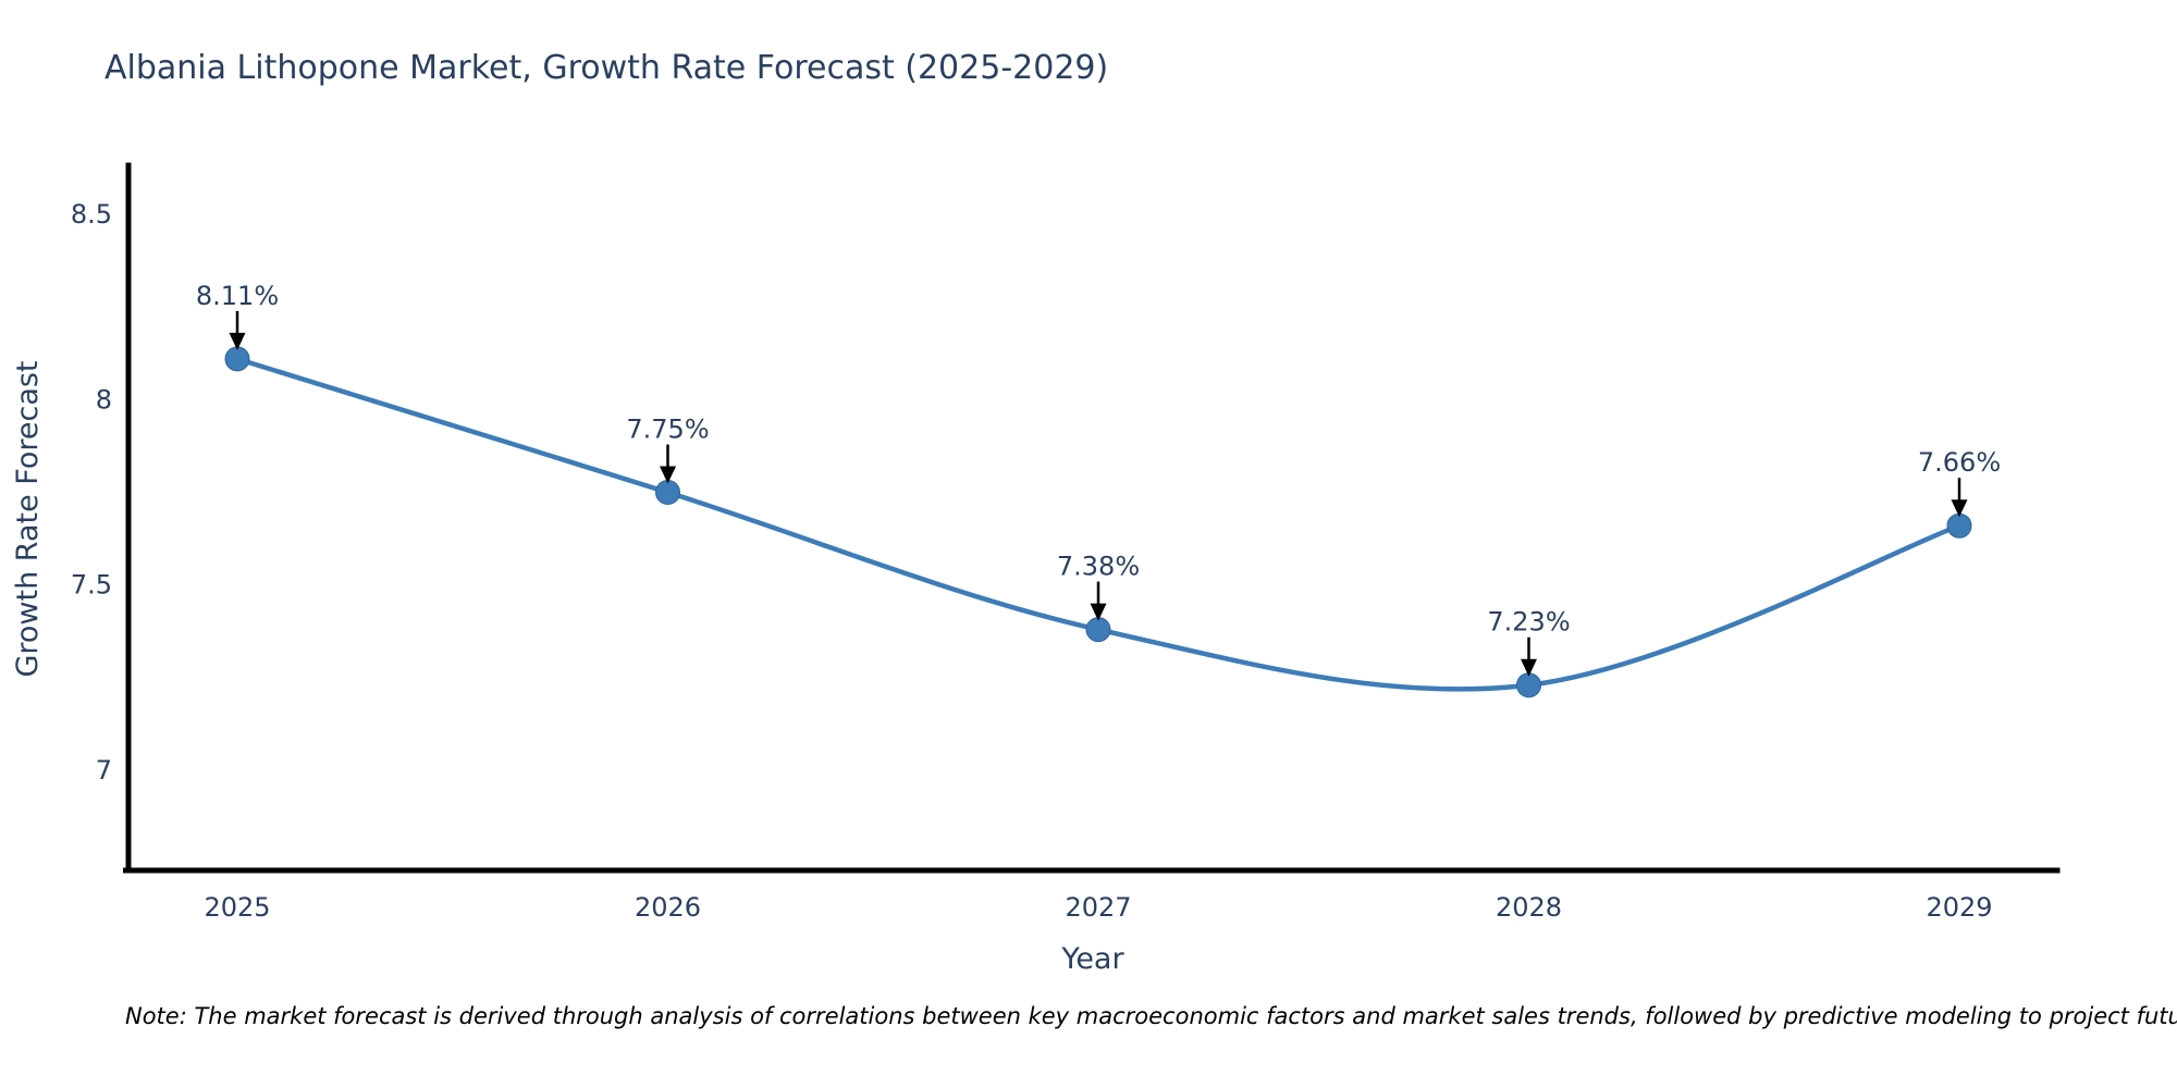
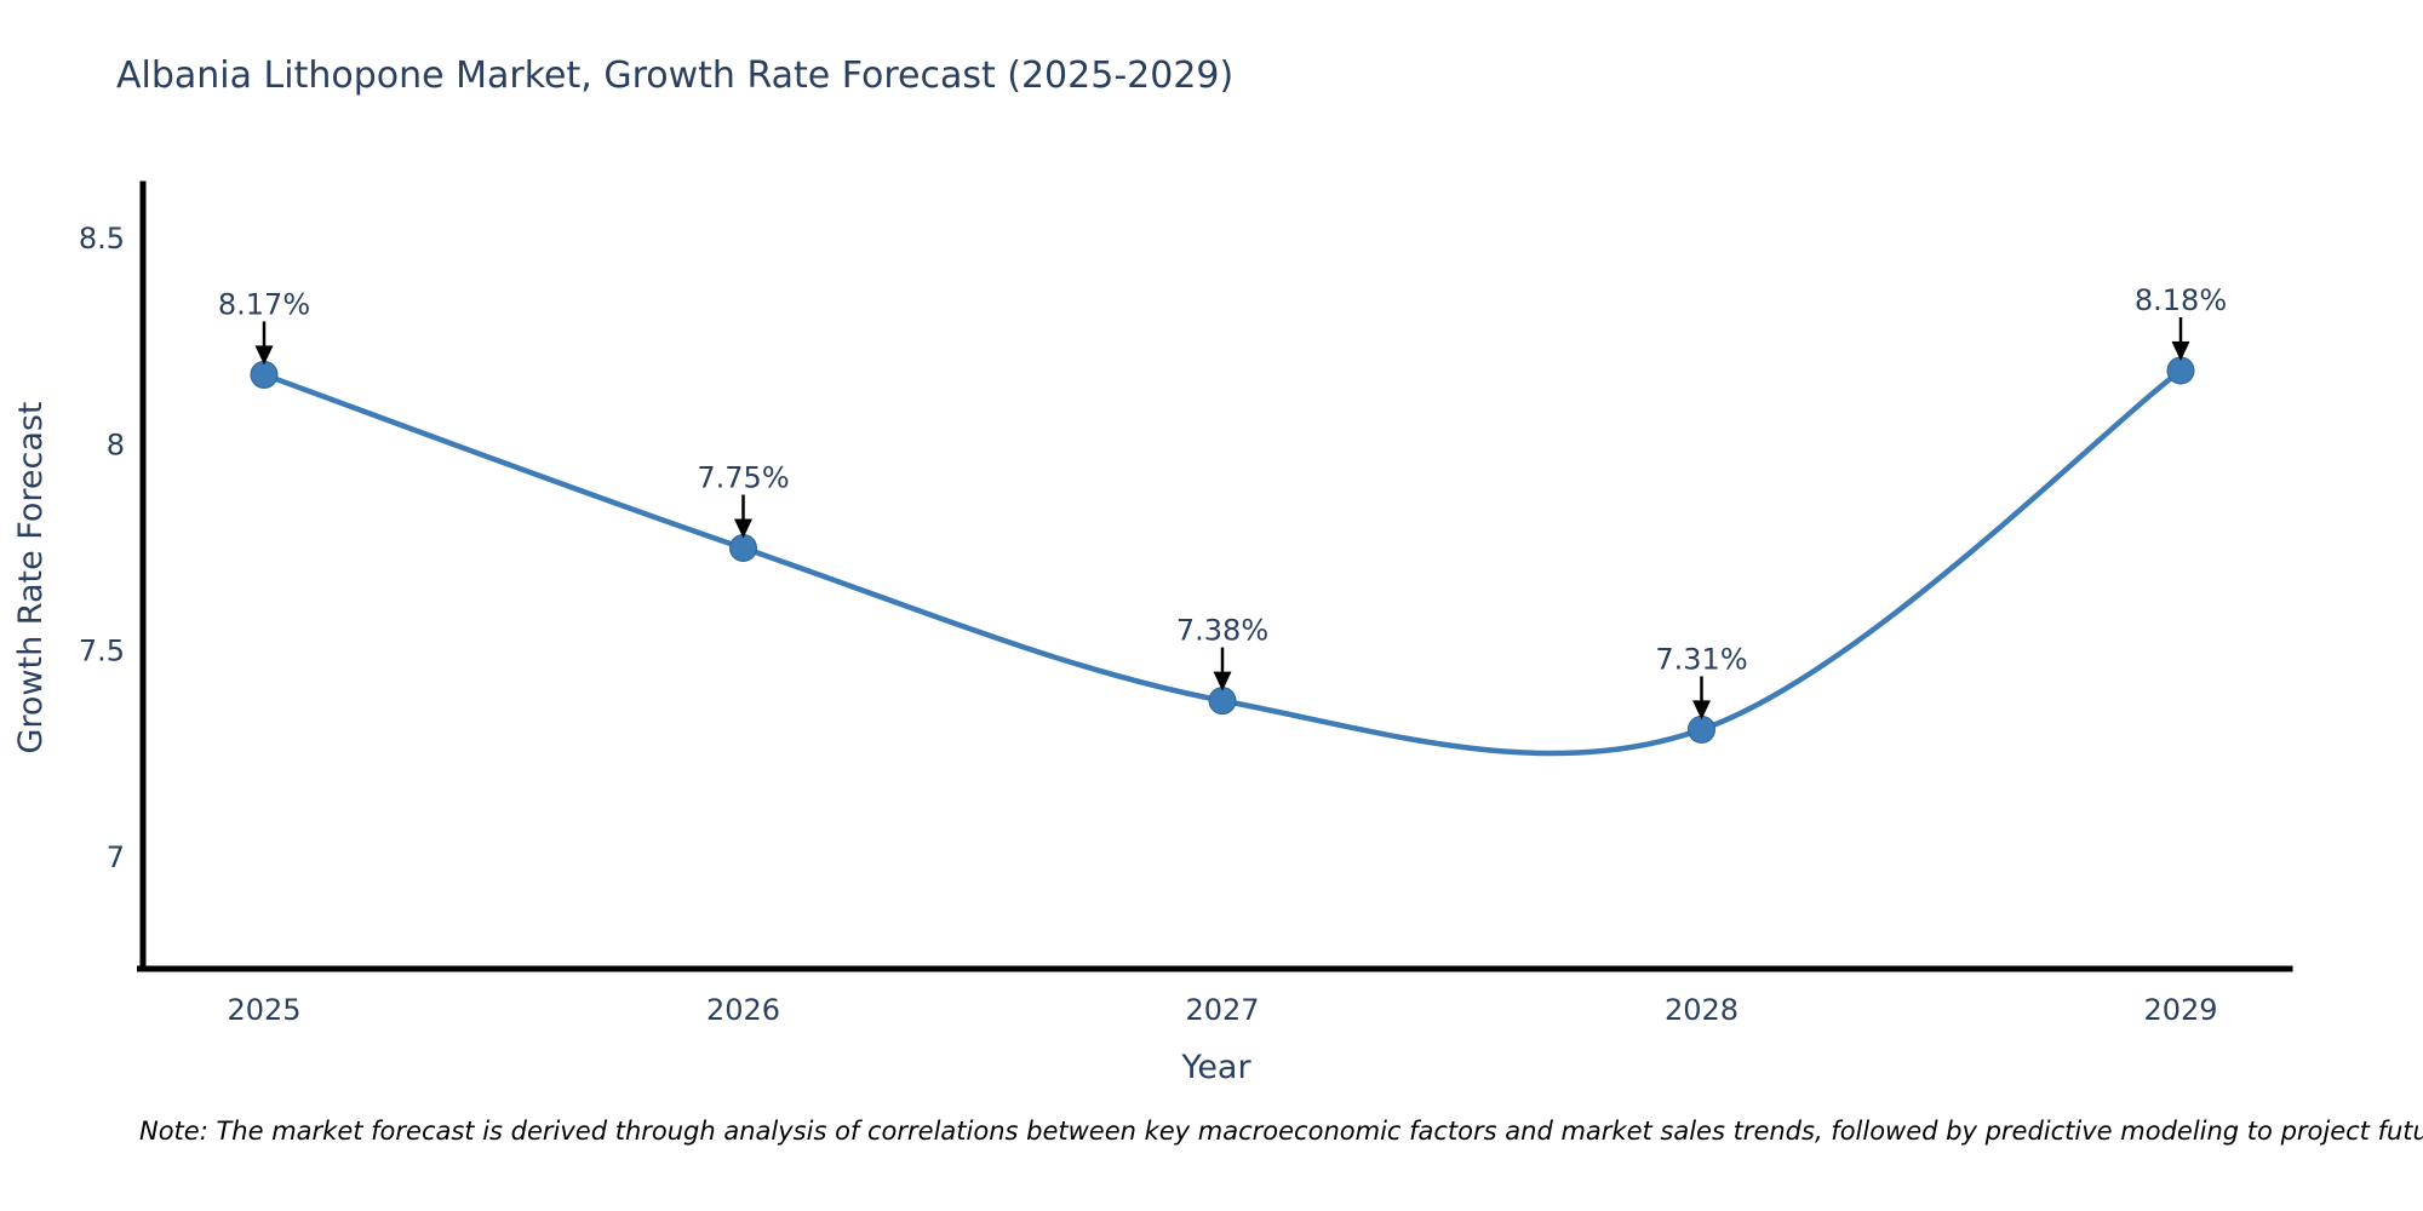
2025: 8.11% -> 8.17%
2028: 7.23% -> 7.31%
2029: 7.66% -> 8.18%
